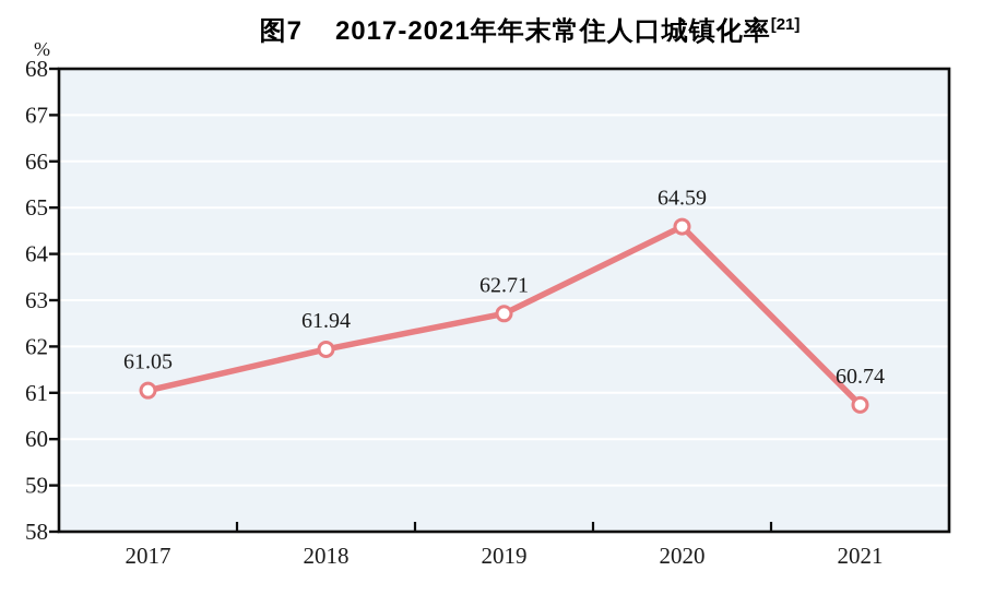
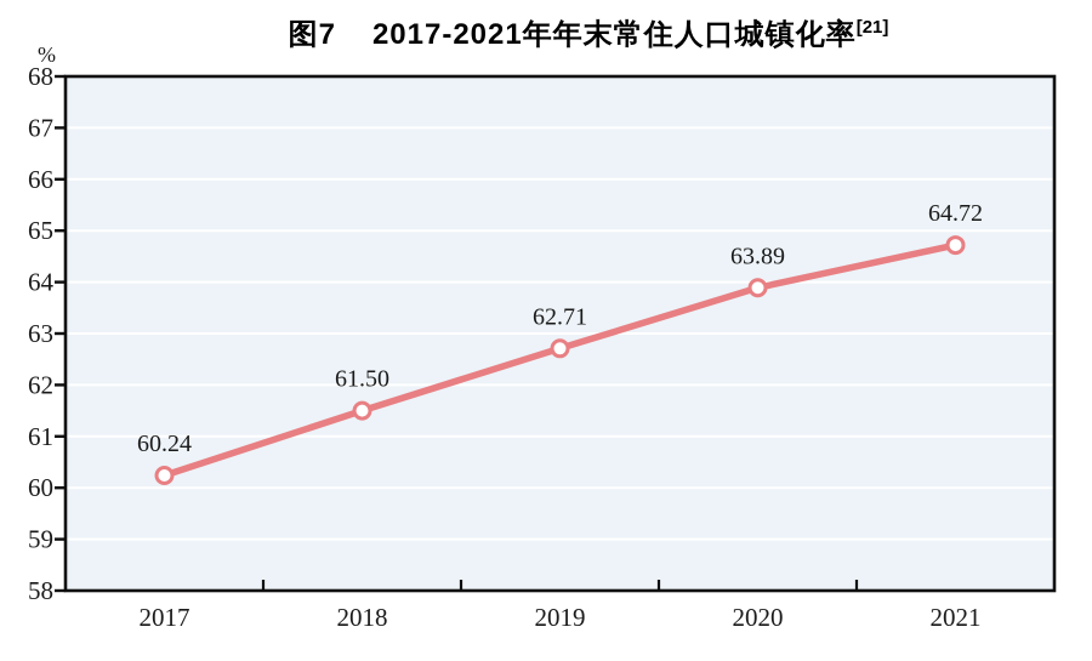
2017: 61.05 -> 60.24
2018: 61.94 -> 61.50
2020: 64.59 -> 63.89
2021: 60.74 -> 64.72
